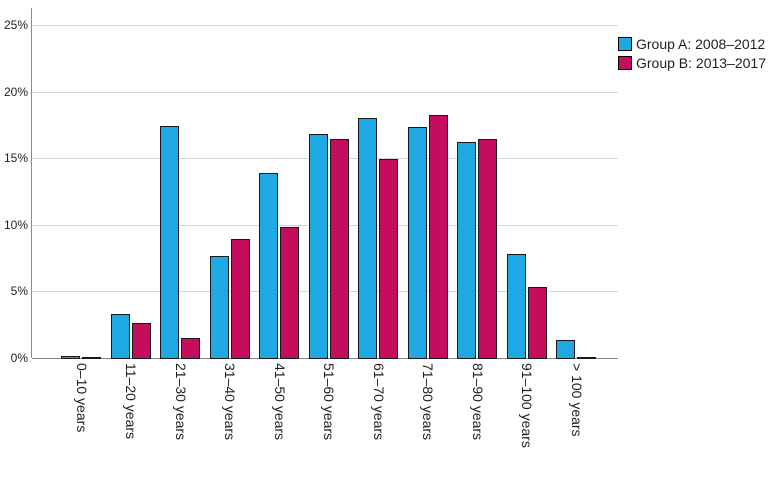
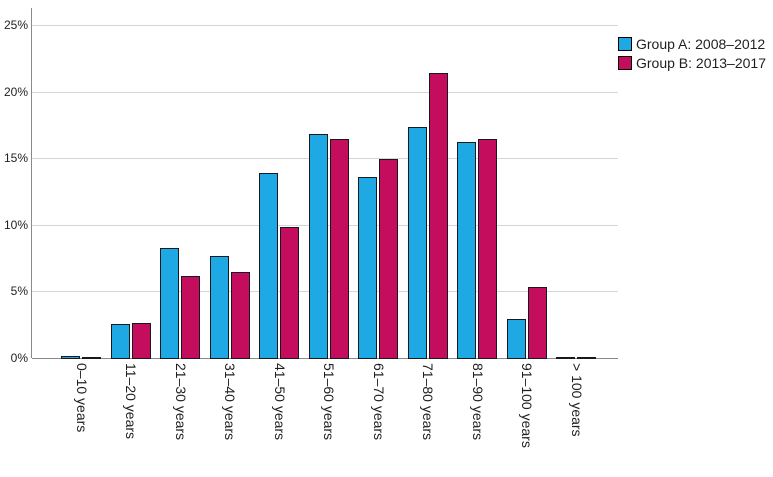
Group A: 2008–2012/11–20 years: 3.4% -> 2.6%
Group A: 2008–2012/21–30 years: 17.5% -> 8.3%
Group B: 2013–2017/21–30 years: 1.6% -> 6.2%
Group B: 2013–2017/31–40 years: 9.0% -> 6.5%
Group A: 2008–2012/61–70 years: 18.1% -> 13.7%
Group B: 2013–2017/71–80 years: 18.3% -> 21.5%
Group A: 2008–2012/91–100 years: 7.9% -> 3.0%
Group A: 2008–2012/> 100 years: 1.4% -> 0.1%
